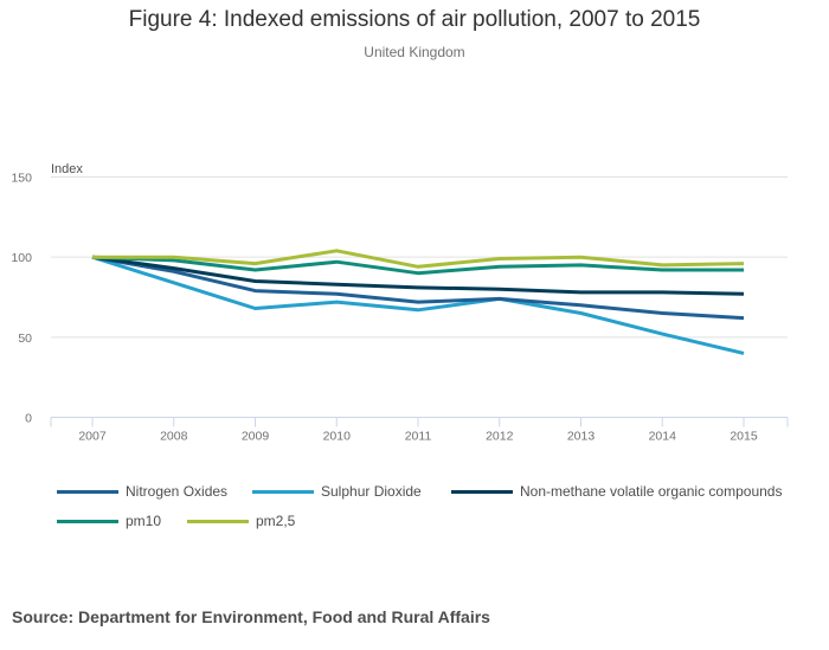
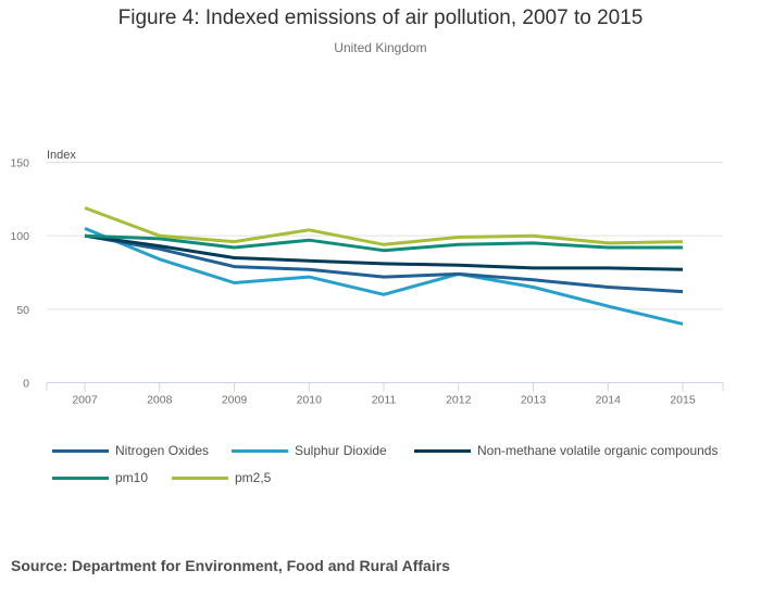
Sulphur Dioxide/2007: 100 -> 105
pm2,5/2007: 100 -> 119
Sulphur Dioxide/2011: 67 -> 60
